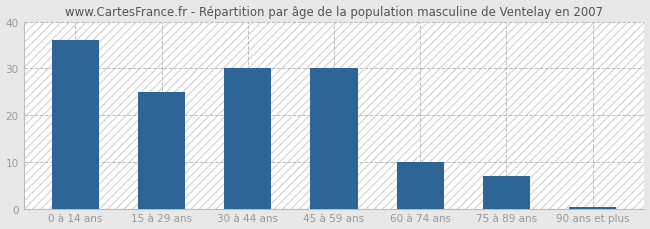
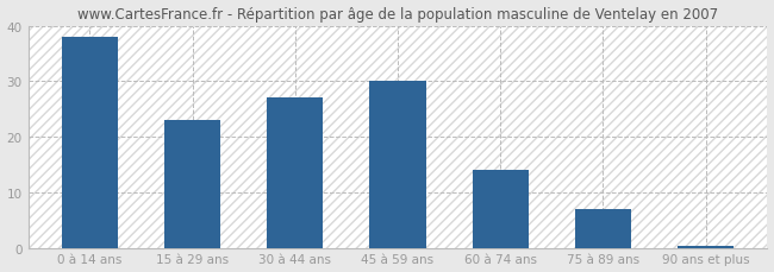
0 à 14 ans: 36.0 -> 38.0
15 à 29 ans: 25.0 -> 23.0
30 à 44 ans: 30.0 -> 27.0
60 à 74 ans: 10.0 -> 14.0
